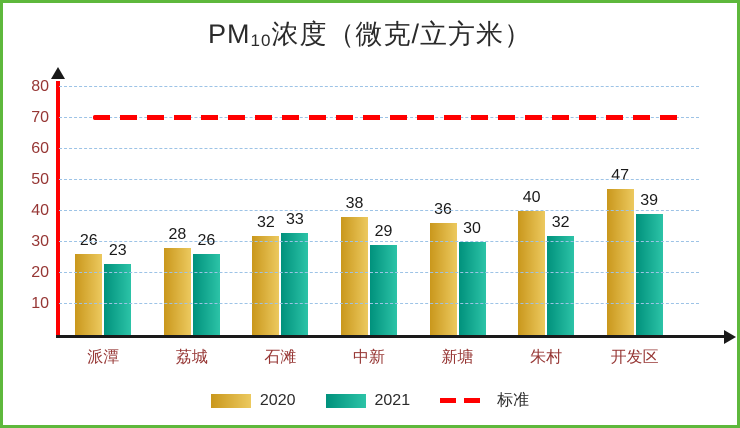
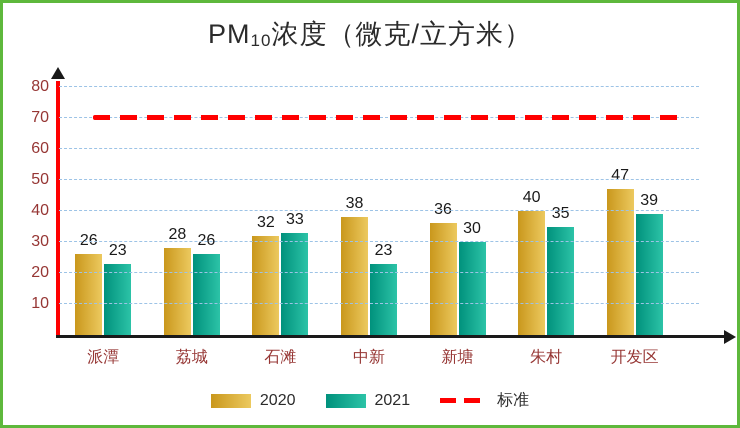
2021/中新: 29 -> 23
2021/朱村: 32 -> 35
